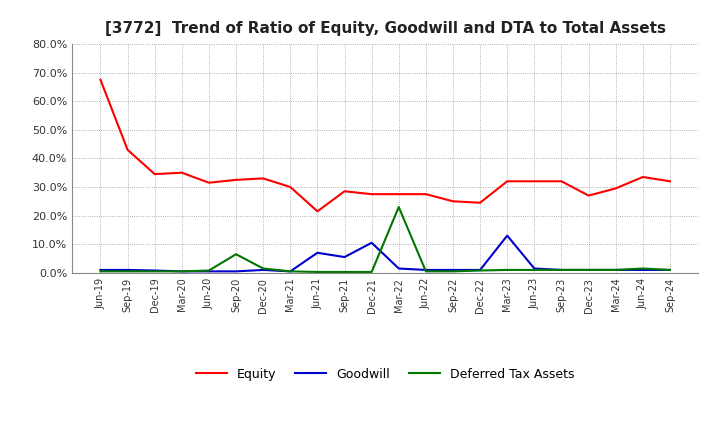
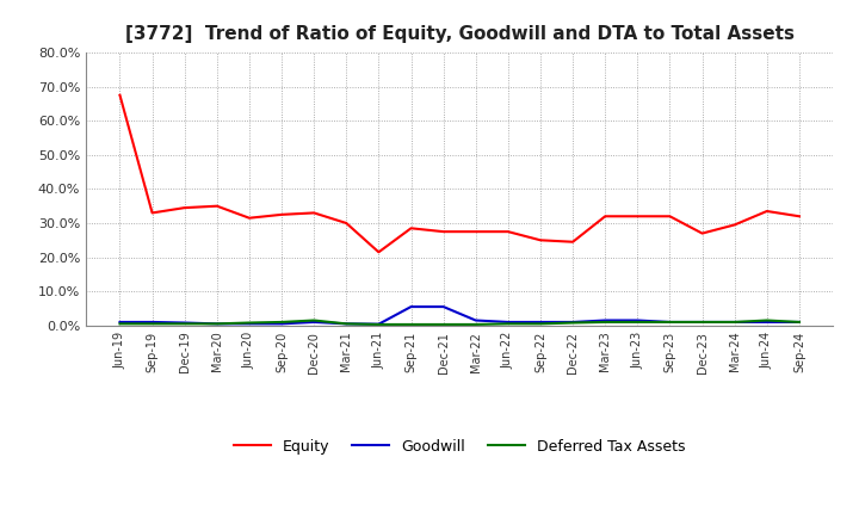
Equity/Sep-19: 43.0% -> 33.0%
Deferred Tax Assets/Sep-20: 6.5% -> 1.0%
Goodwill/Jun-21: 7.0% -> 0.4%
Goodwill/Dec-21: 10.5% -> 5.5%
Deferred Tax Assets/Mar-22: 23.0% -> 0.3%
Goodwill/Mar-23: 13.0% -> 1.5%
